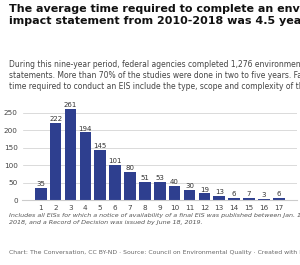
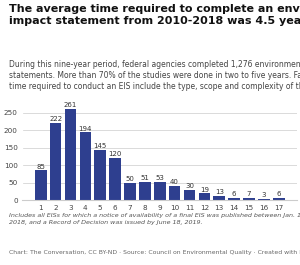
1: 35 -> 85
6: 101 -> 120
7: 80 -> 50
